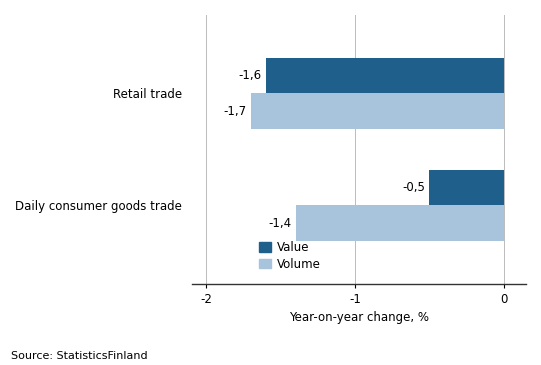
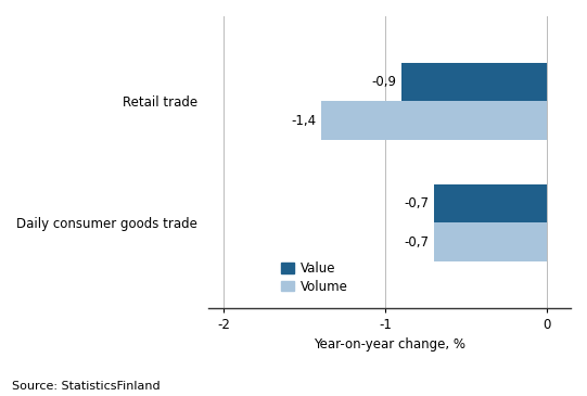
Value/Retail trade: -1,6 -> -0,9
Volume/Retail trade: -1,7 -> -1,4
Value/Daily consumer goods trade: -0,5 -> -0,7
Volume/Daily consumer goods trade: -1,4 -> -0,7
